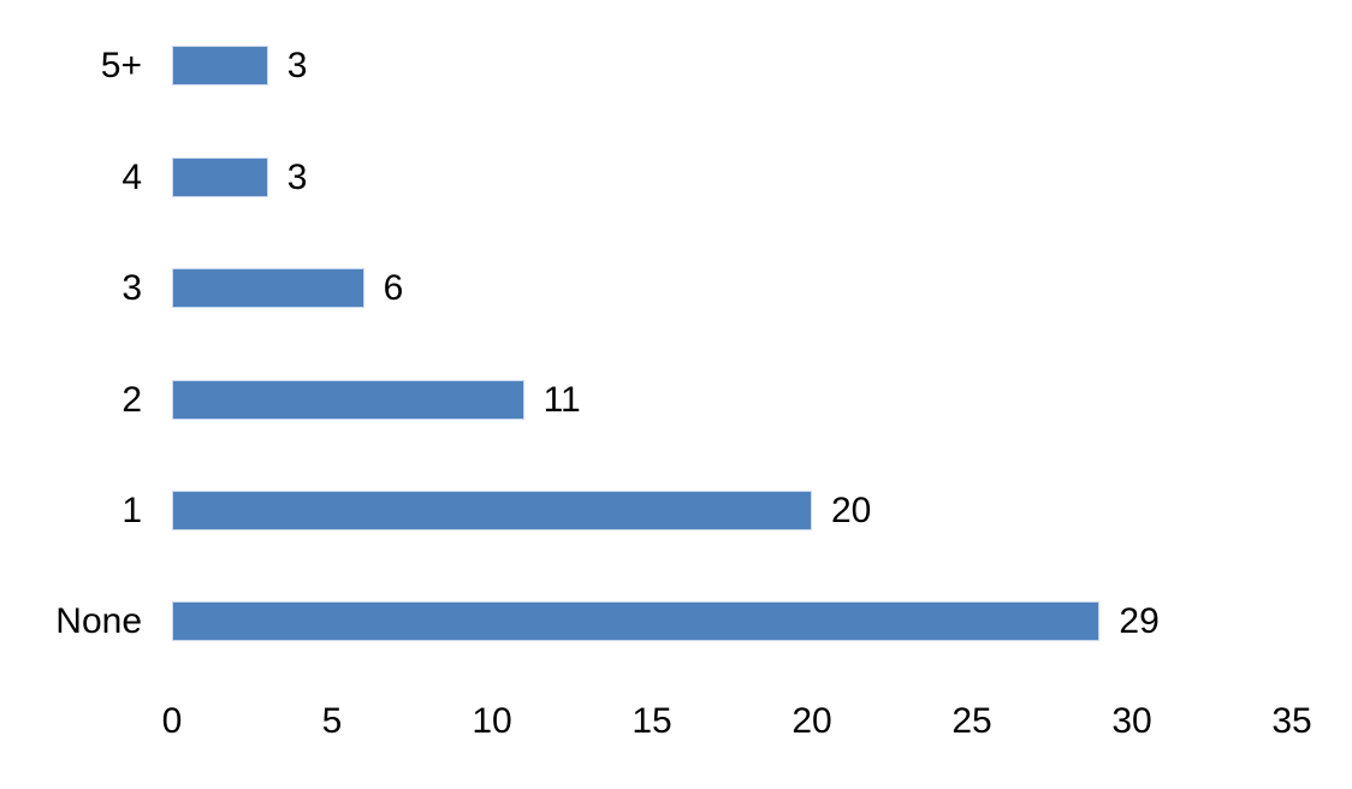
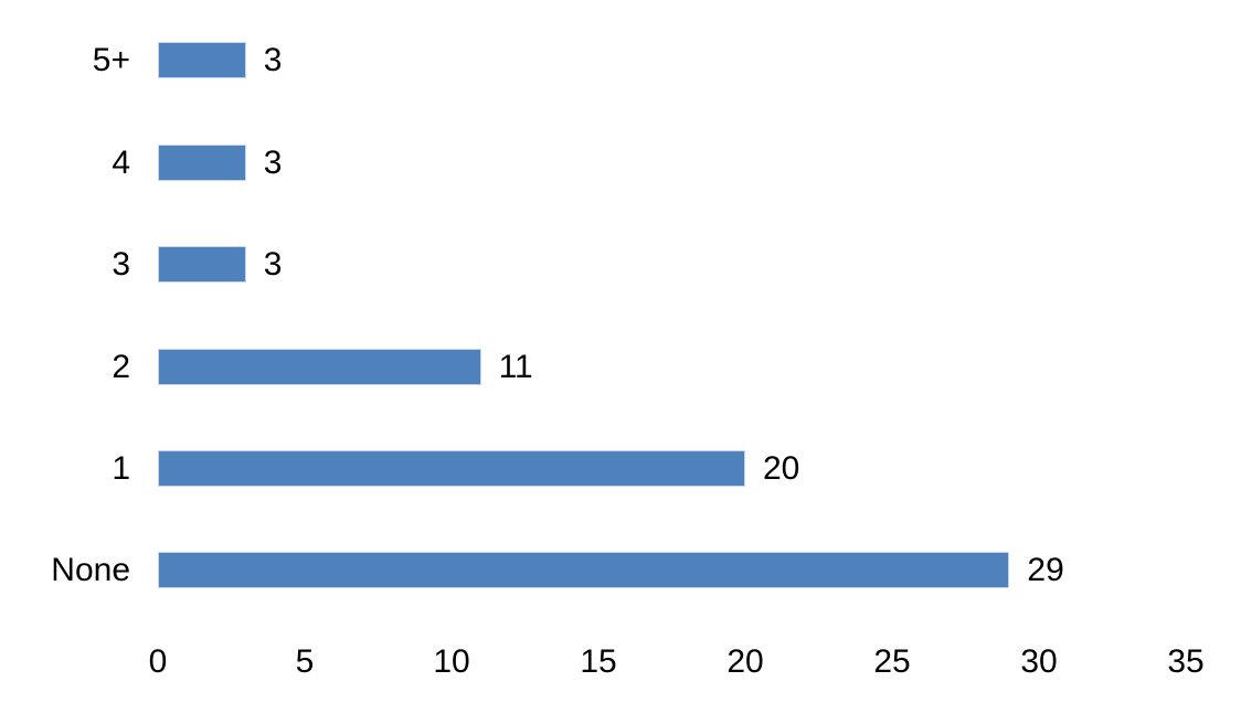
3: 6 -> 3
